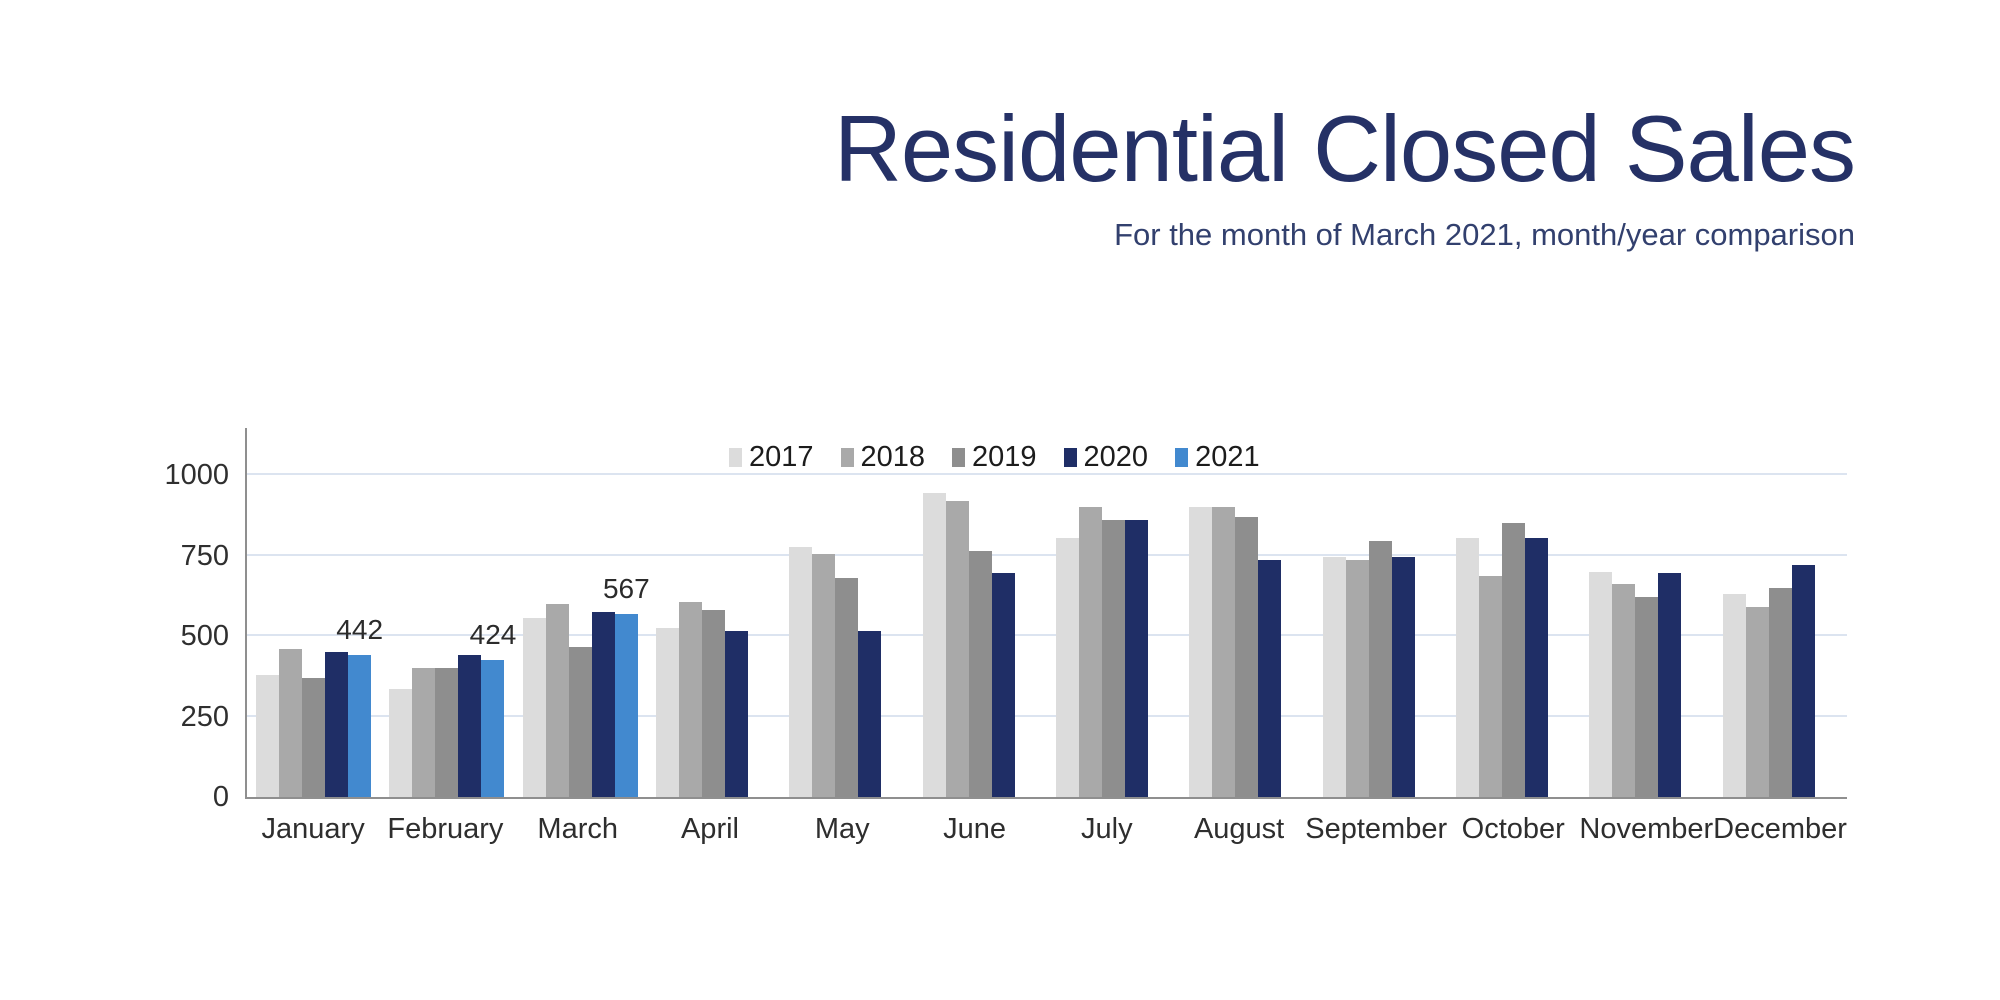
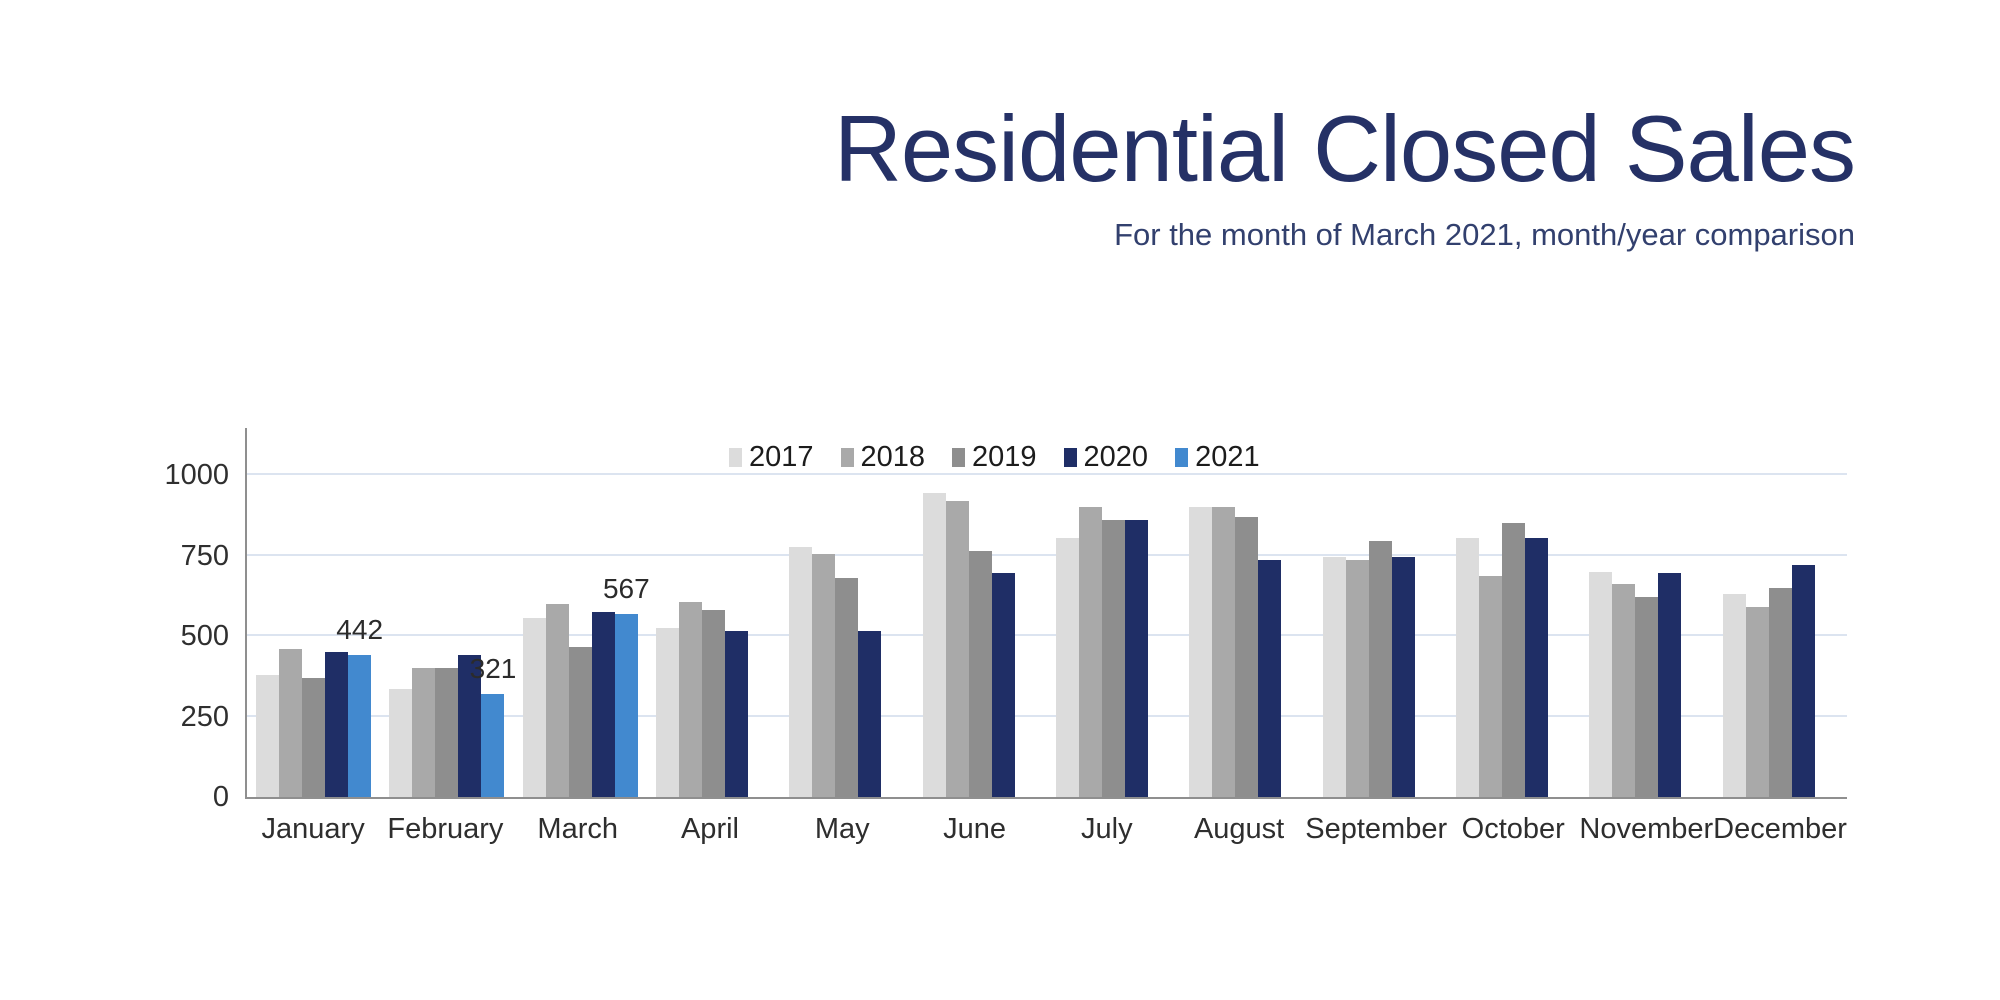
2021/February: 424 -> 321
